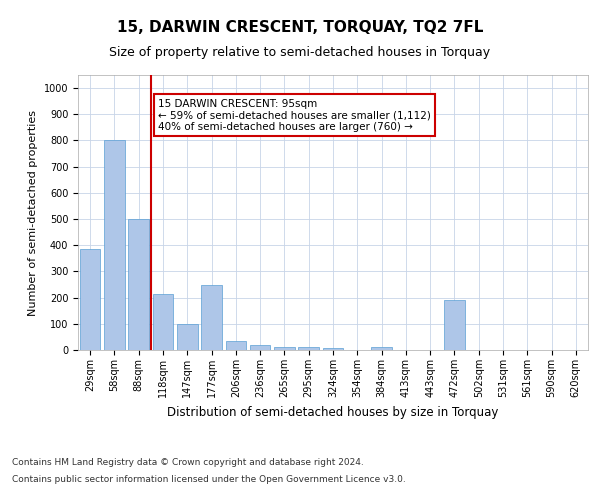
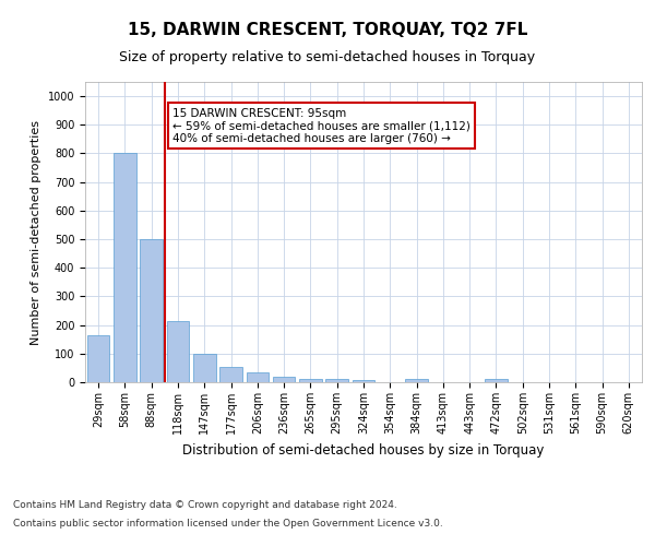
29sqm: 385 -> 165
177sqm: 250 -> 53
472sqm: 190 -> 10
